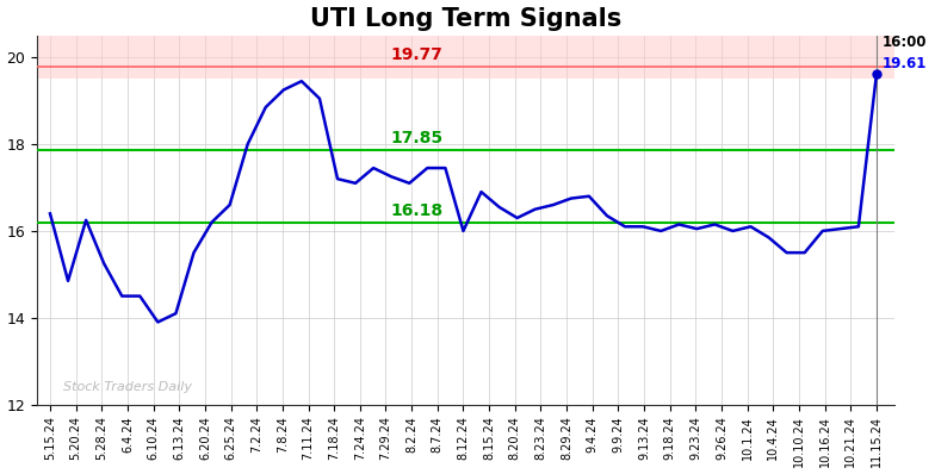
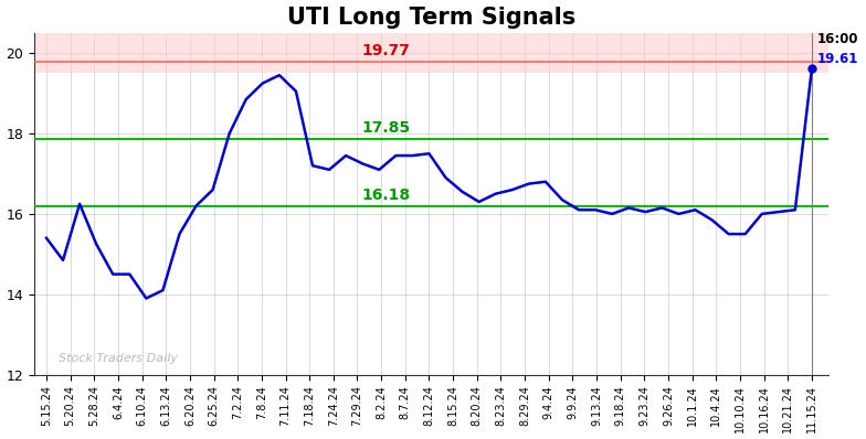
5.15.24: 16.40 -> 15.40
8.12.24: 16.00 -> 17.50
